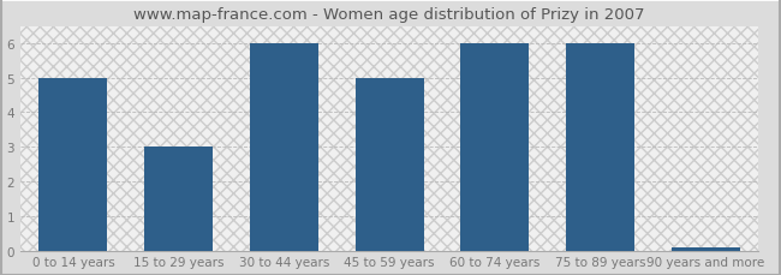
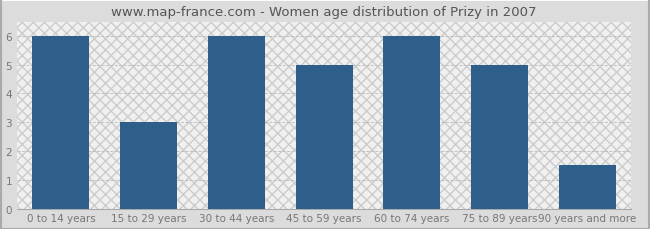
0 to 14 years: 5.0 -> 6.0
75 to 89 years: 6.0 -> 5.0
90 years and more: 0.1 -> 1.5
